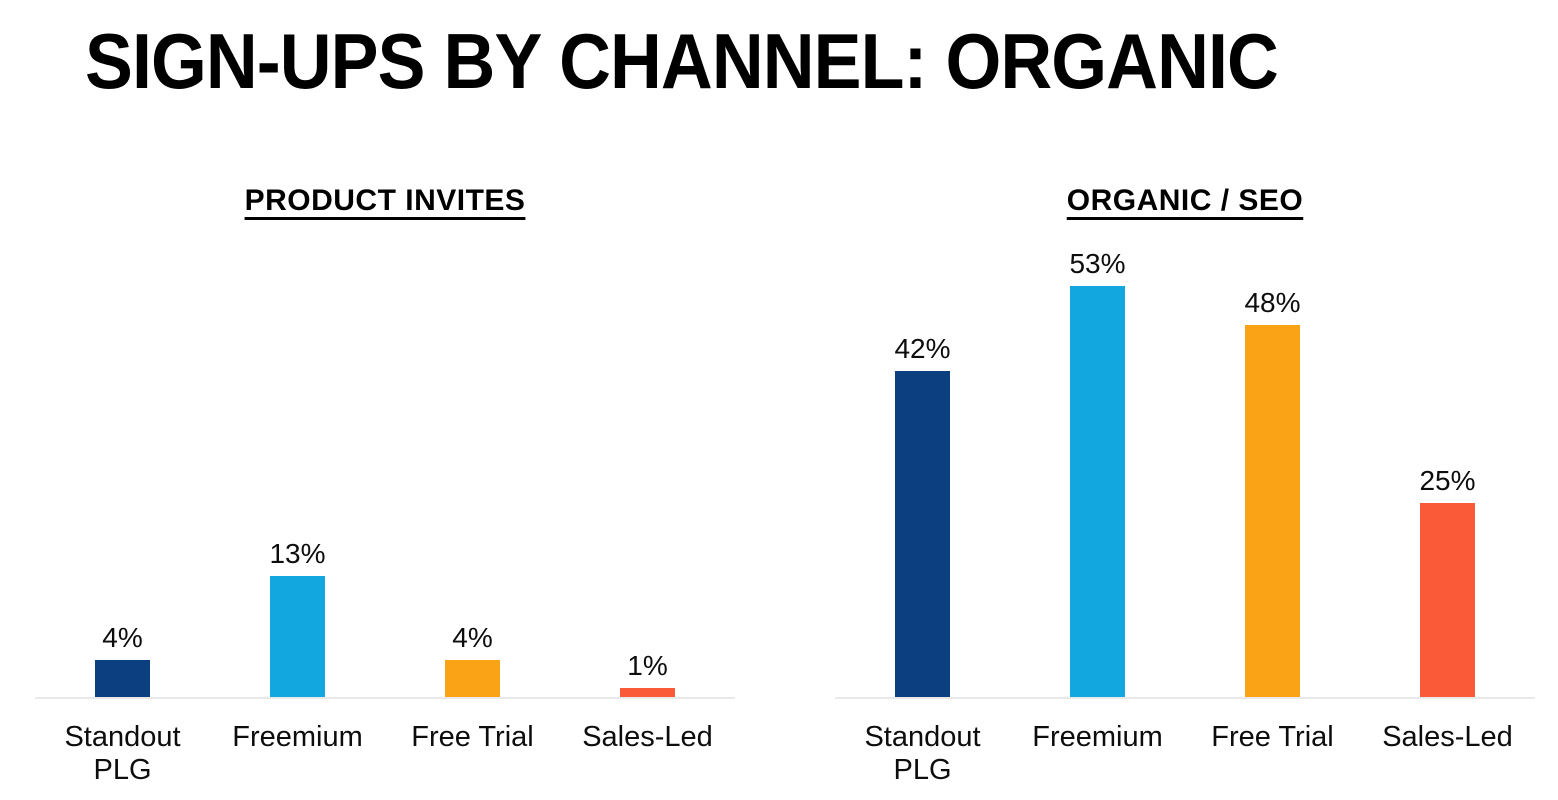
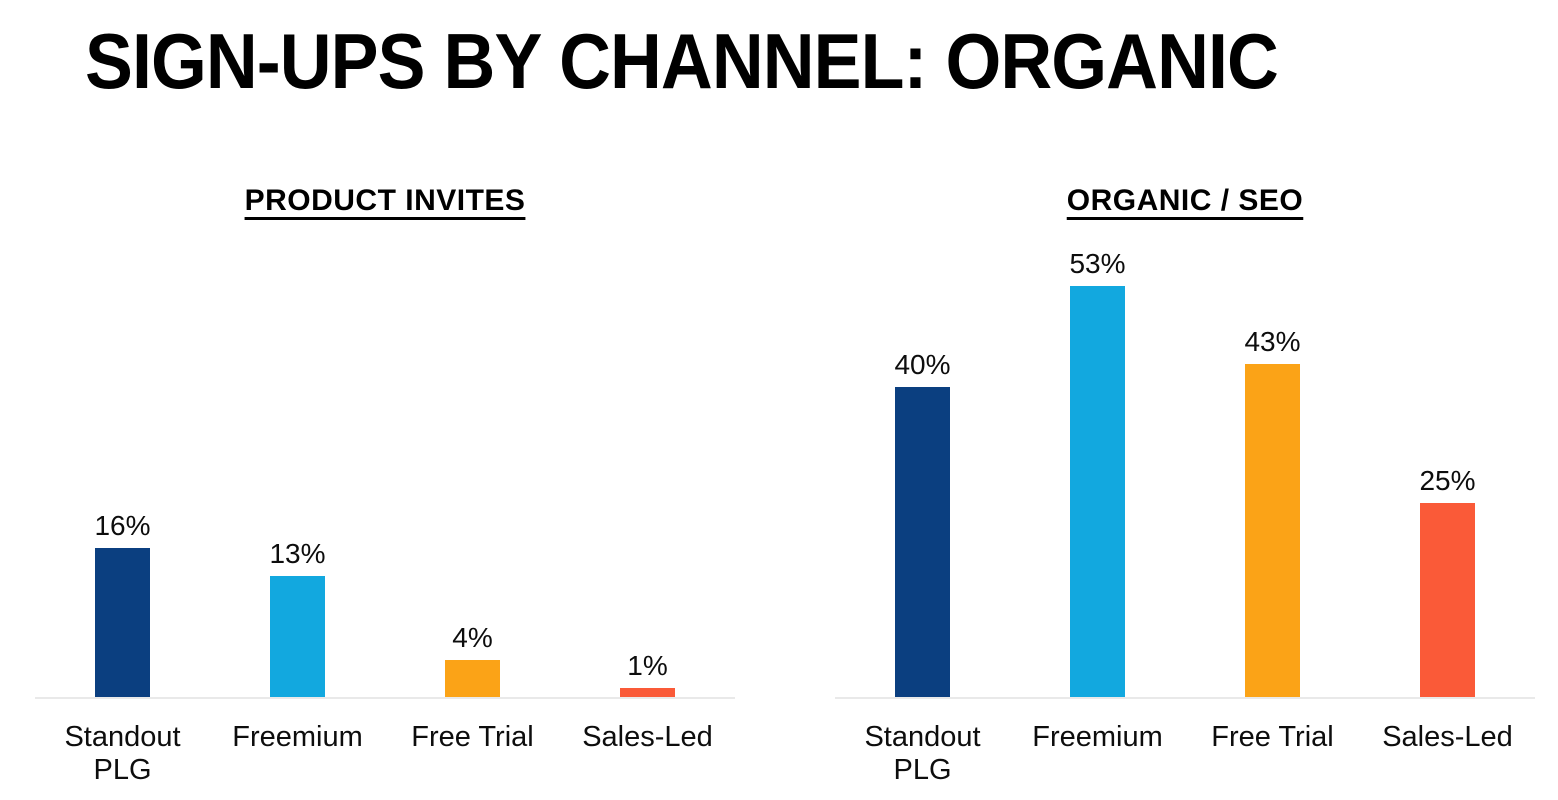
PRODUCT INVITES/Standout PLG: 4% -> 16%
ORGANIC / SEO/Standout PLG: 42% -> 40%
ORGANIC / SEO/Free Trial: 48% -> 43%
